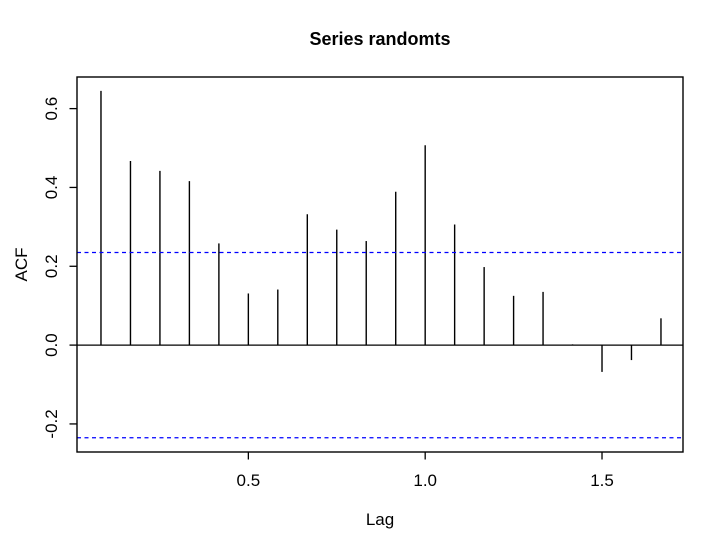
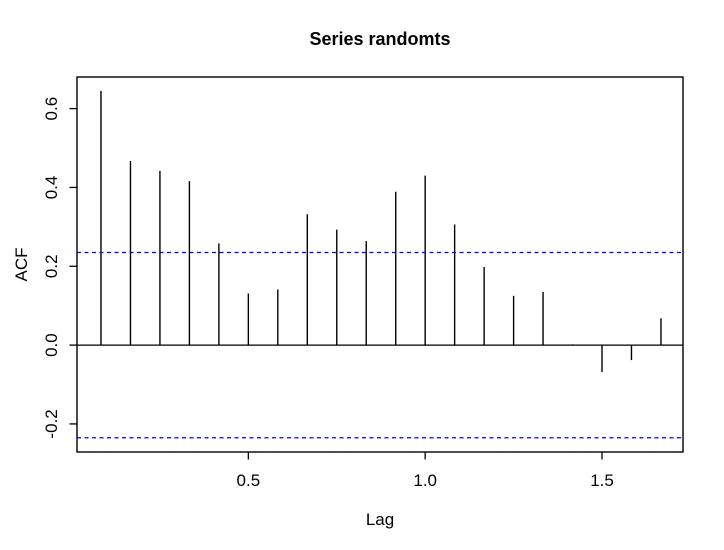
1.0: 0.51 -> 0.43
